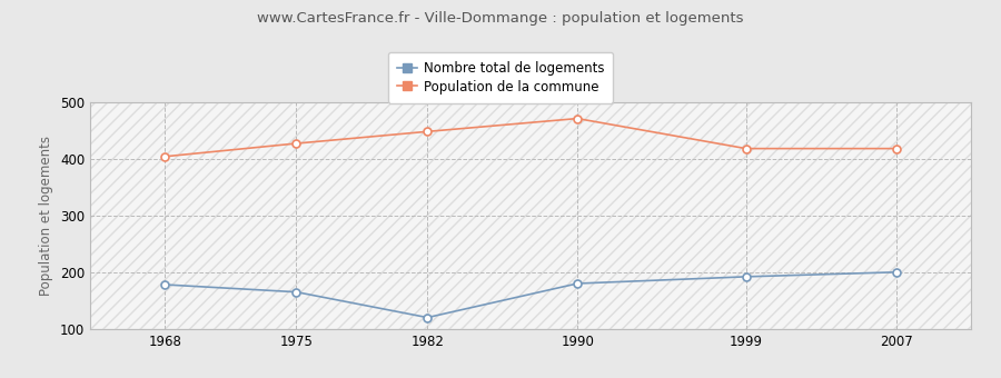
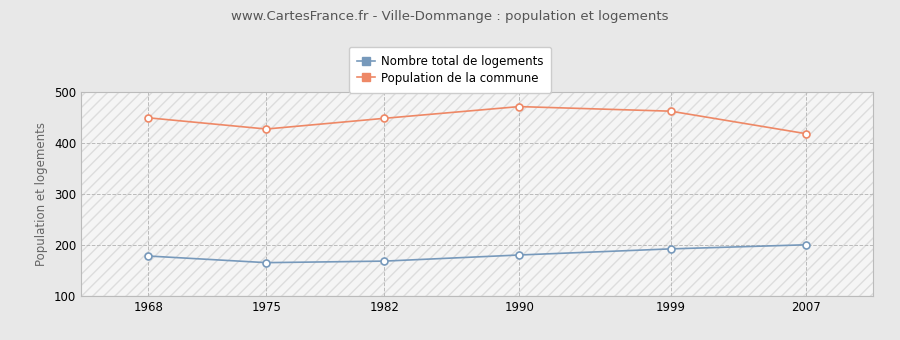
Population de la commune/1968: 404 -> 449
Nombre total de logements/1982: 120 -> 168
Population de la commune/1999: 418 -> 462
